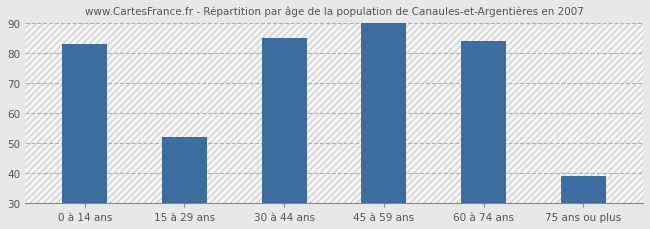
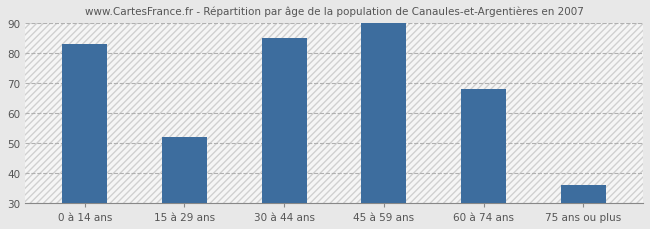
60 à 74 ans: 84 -> 68
75 ans ou plus: 39 -> 36
